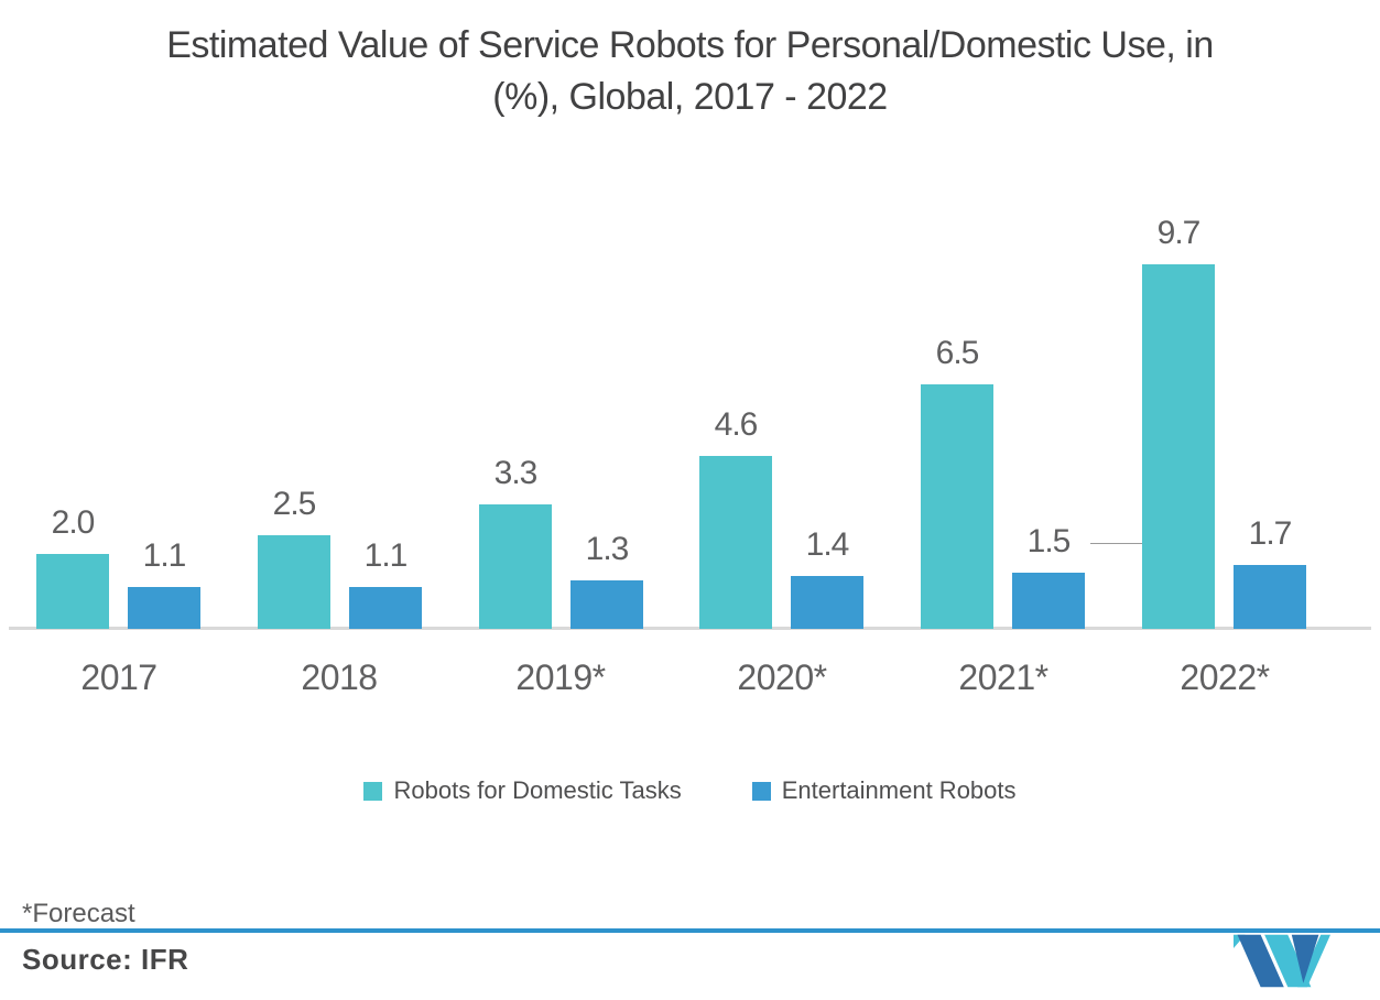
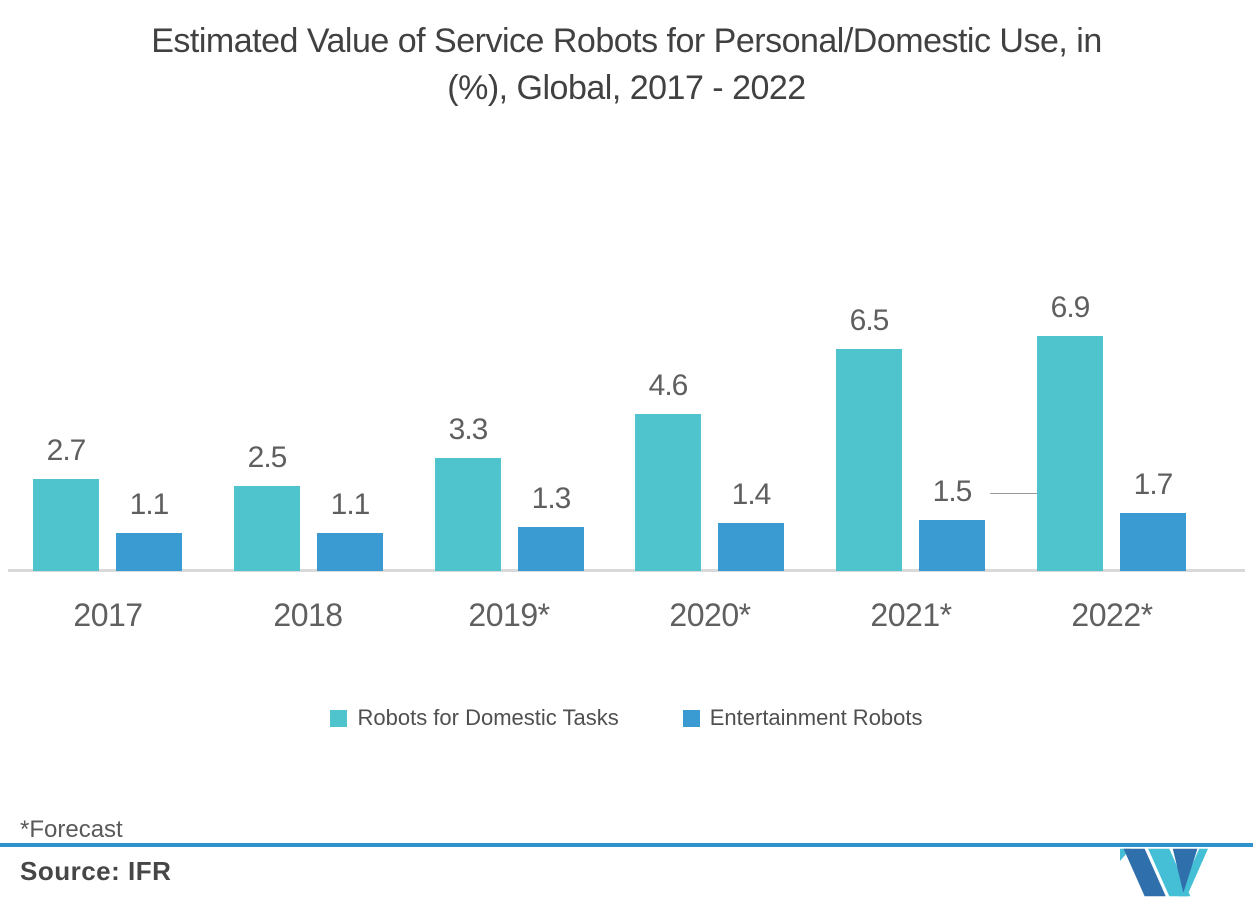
Robots for Domestic Tasks/2017: 2.0 -> 2.7
Robots for Domestic Tasks/2022*: 9.7 -> 6.9
